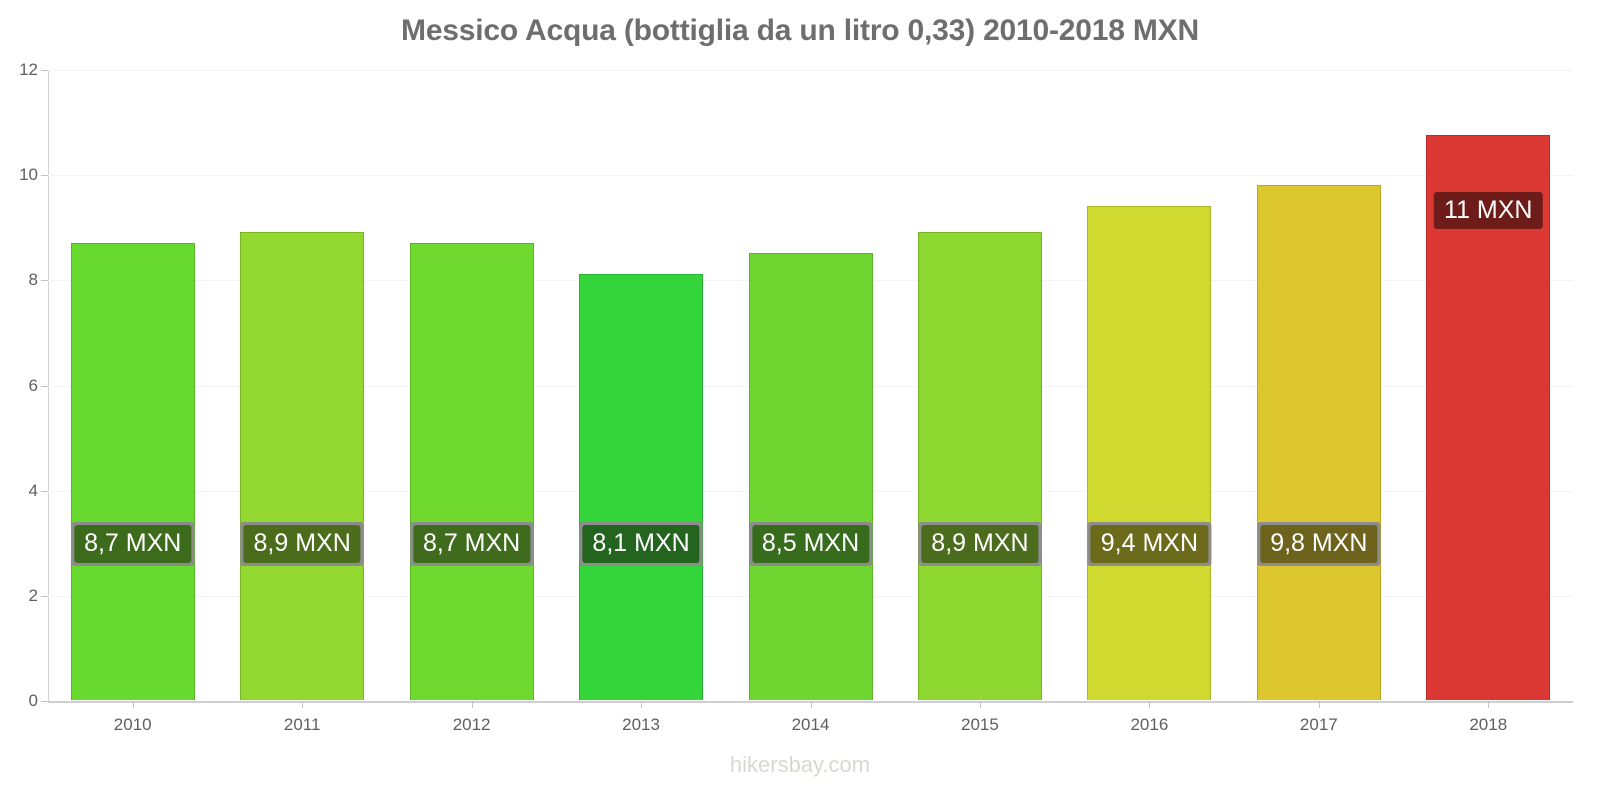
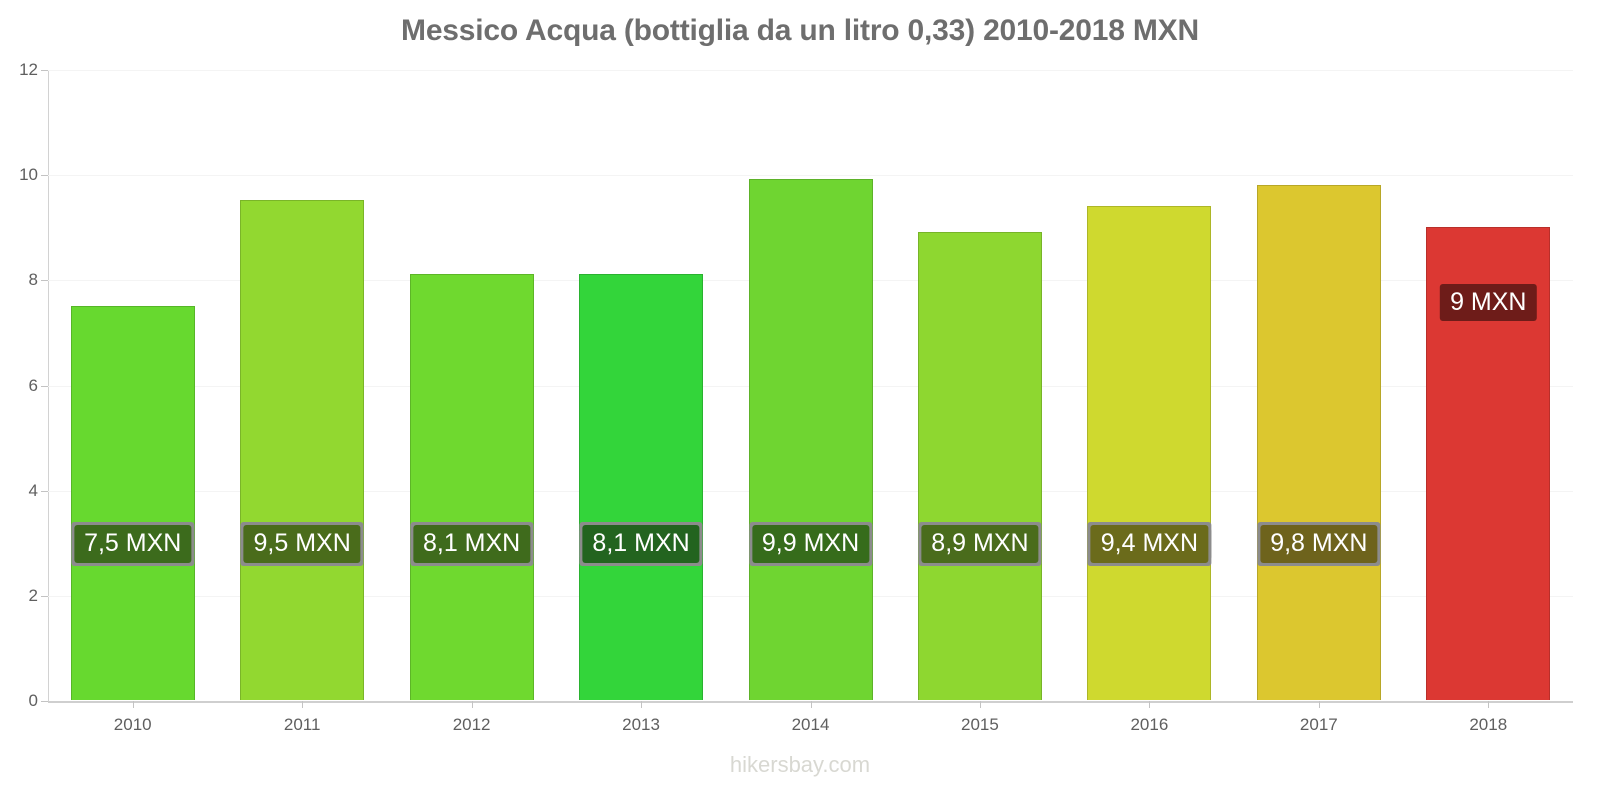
2010: 8,7 -> 7,5
2011: 8,9 -> 9,5
2012: 8,7 -> 8,1
2014: 8,5 -> 9,9
2018: 11 -> 9
